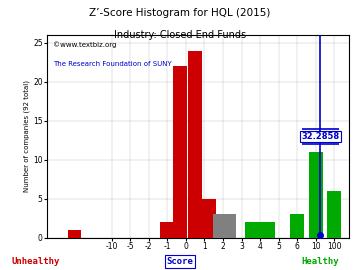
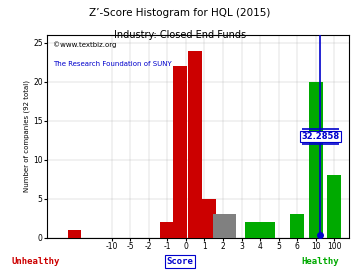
10: 11 -> 20
100: 6 -> 8
